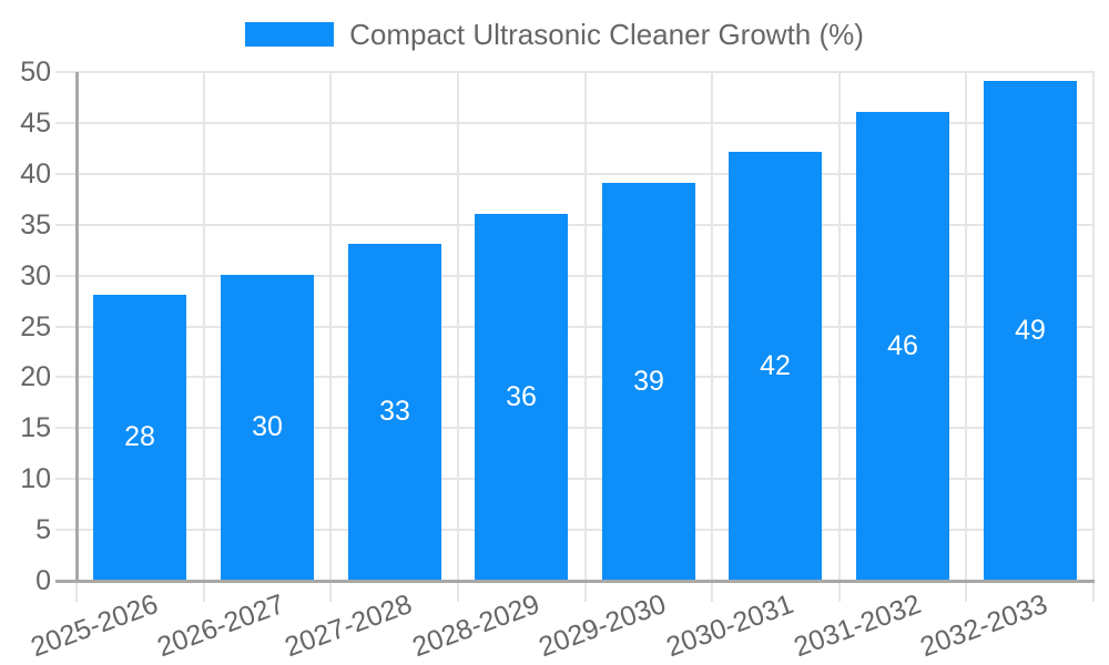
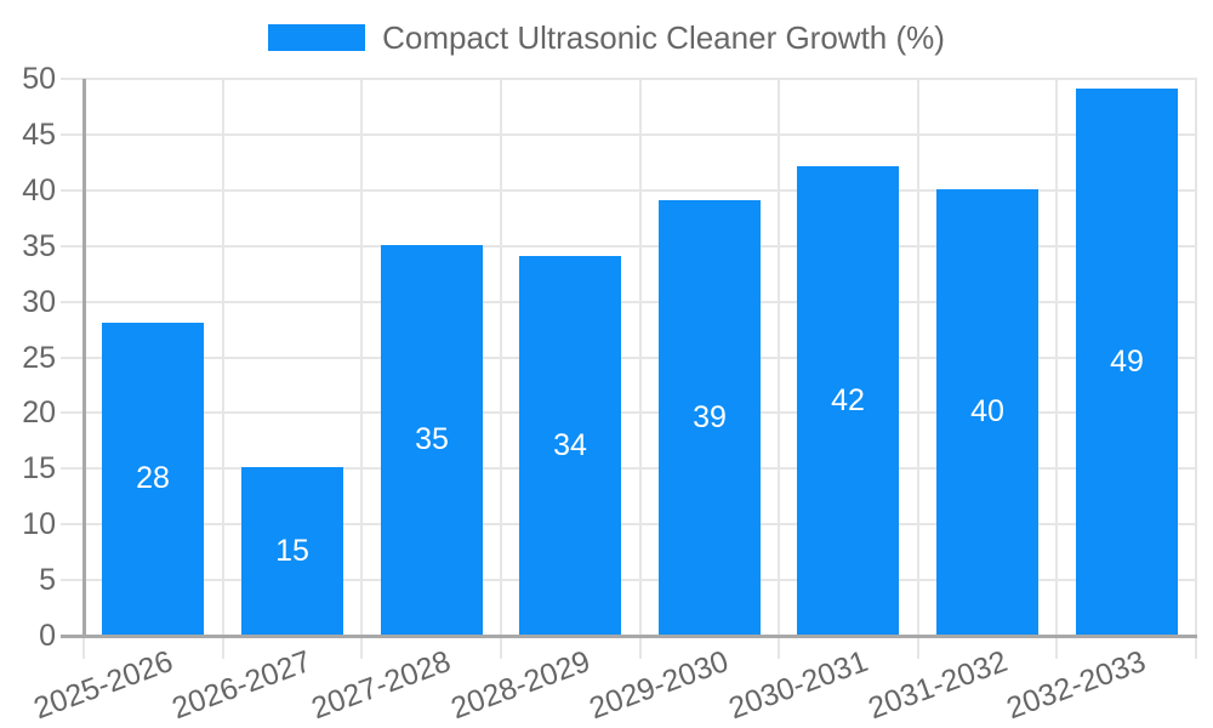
2026-2027: 30 -> 15
2027-2028: 33 -> 35
2028-2029: 36 -> 34
2031-2032: 46 -> 40
